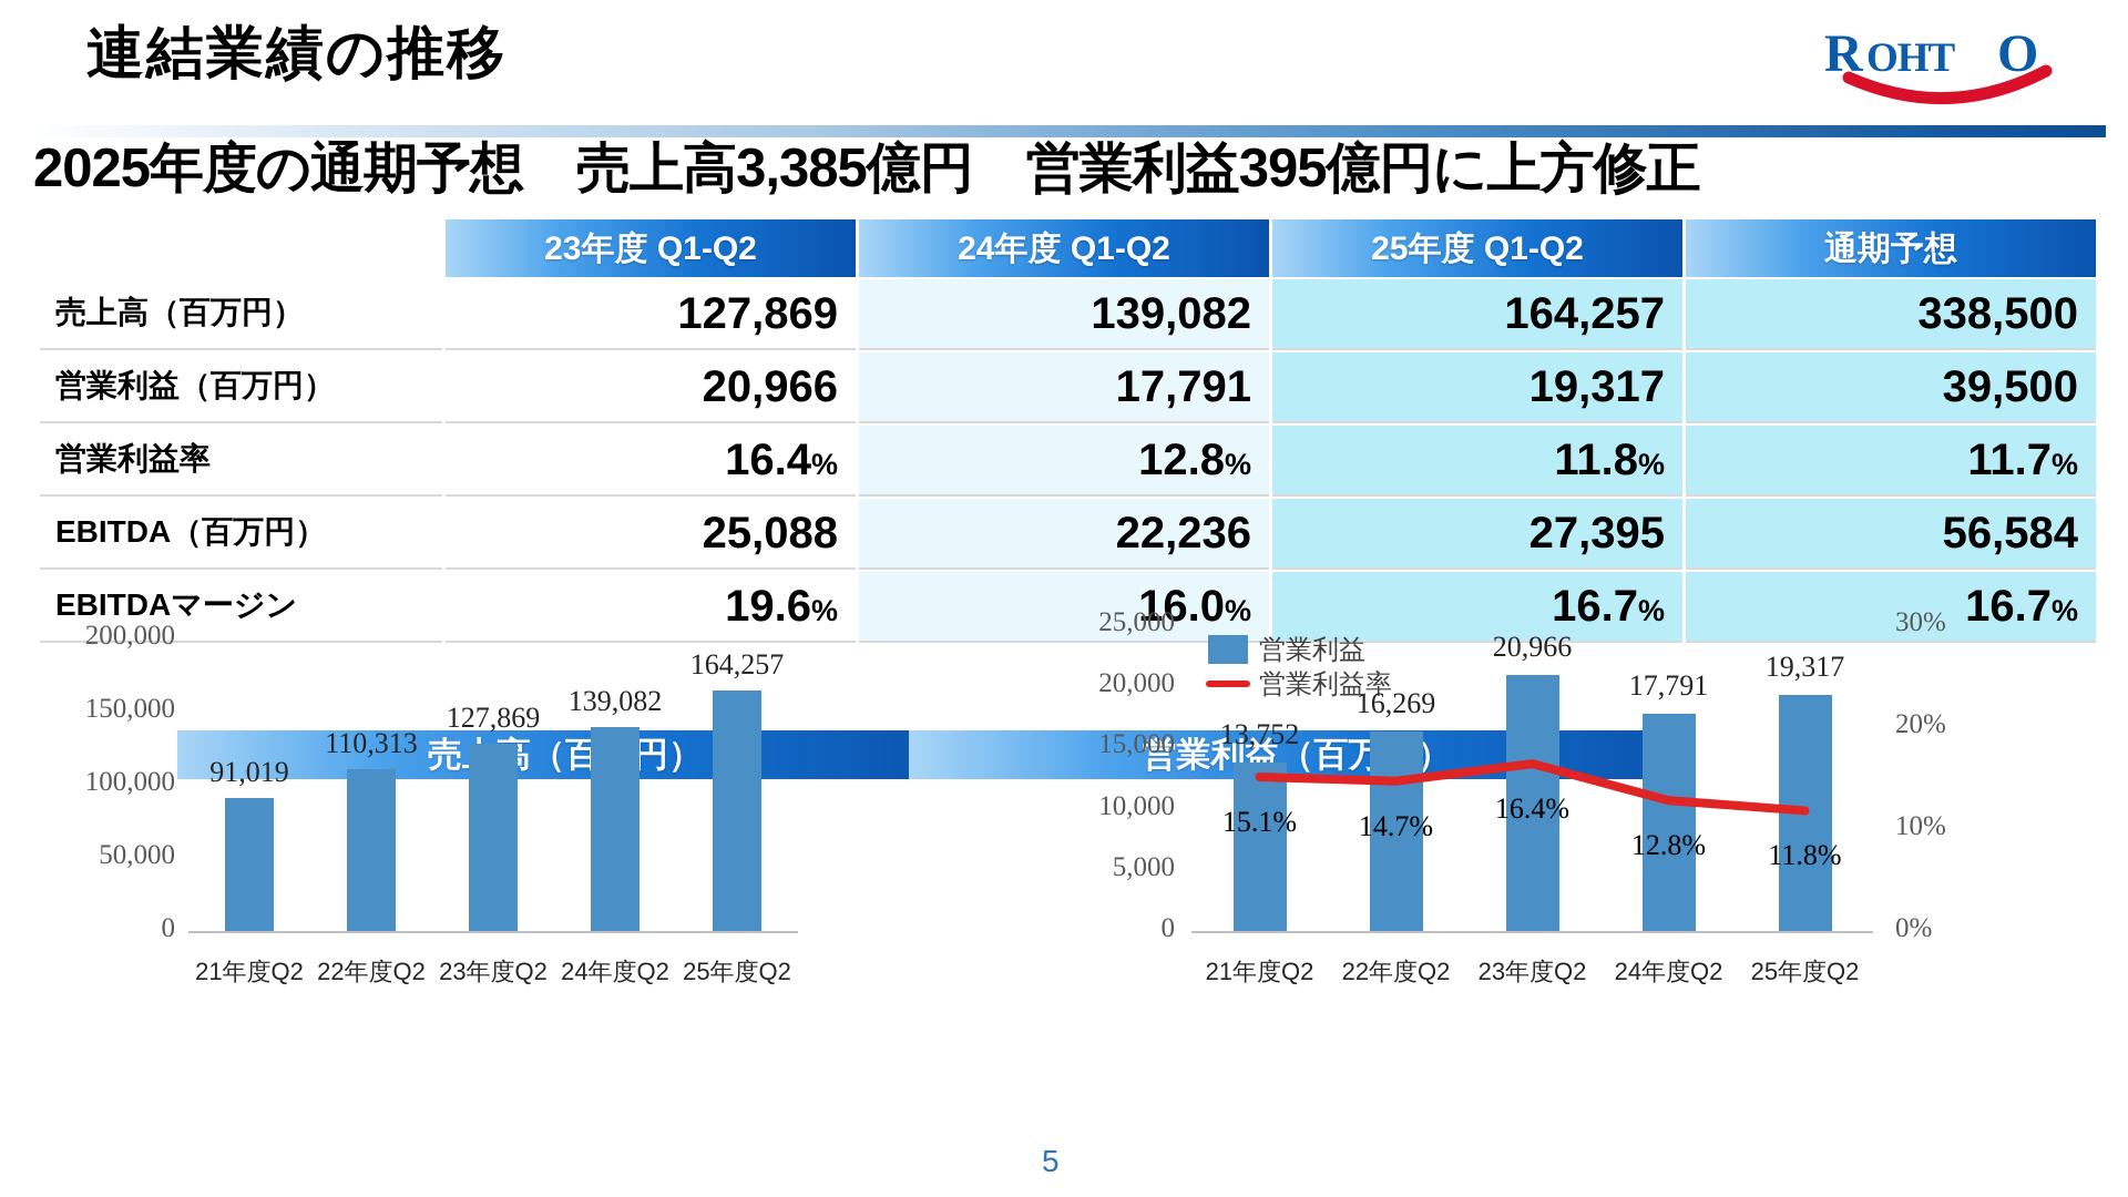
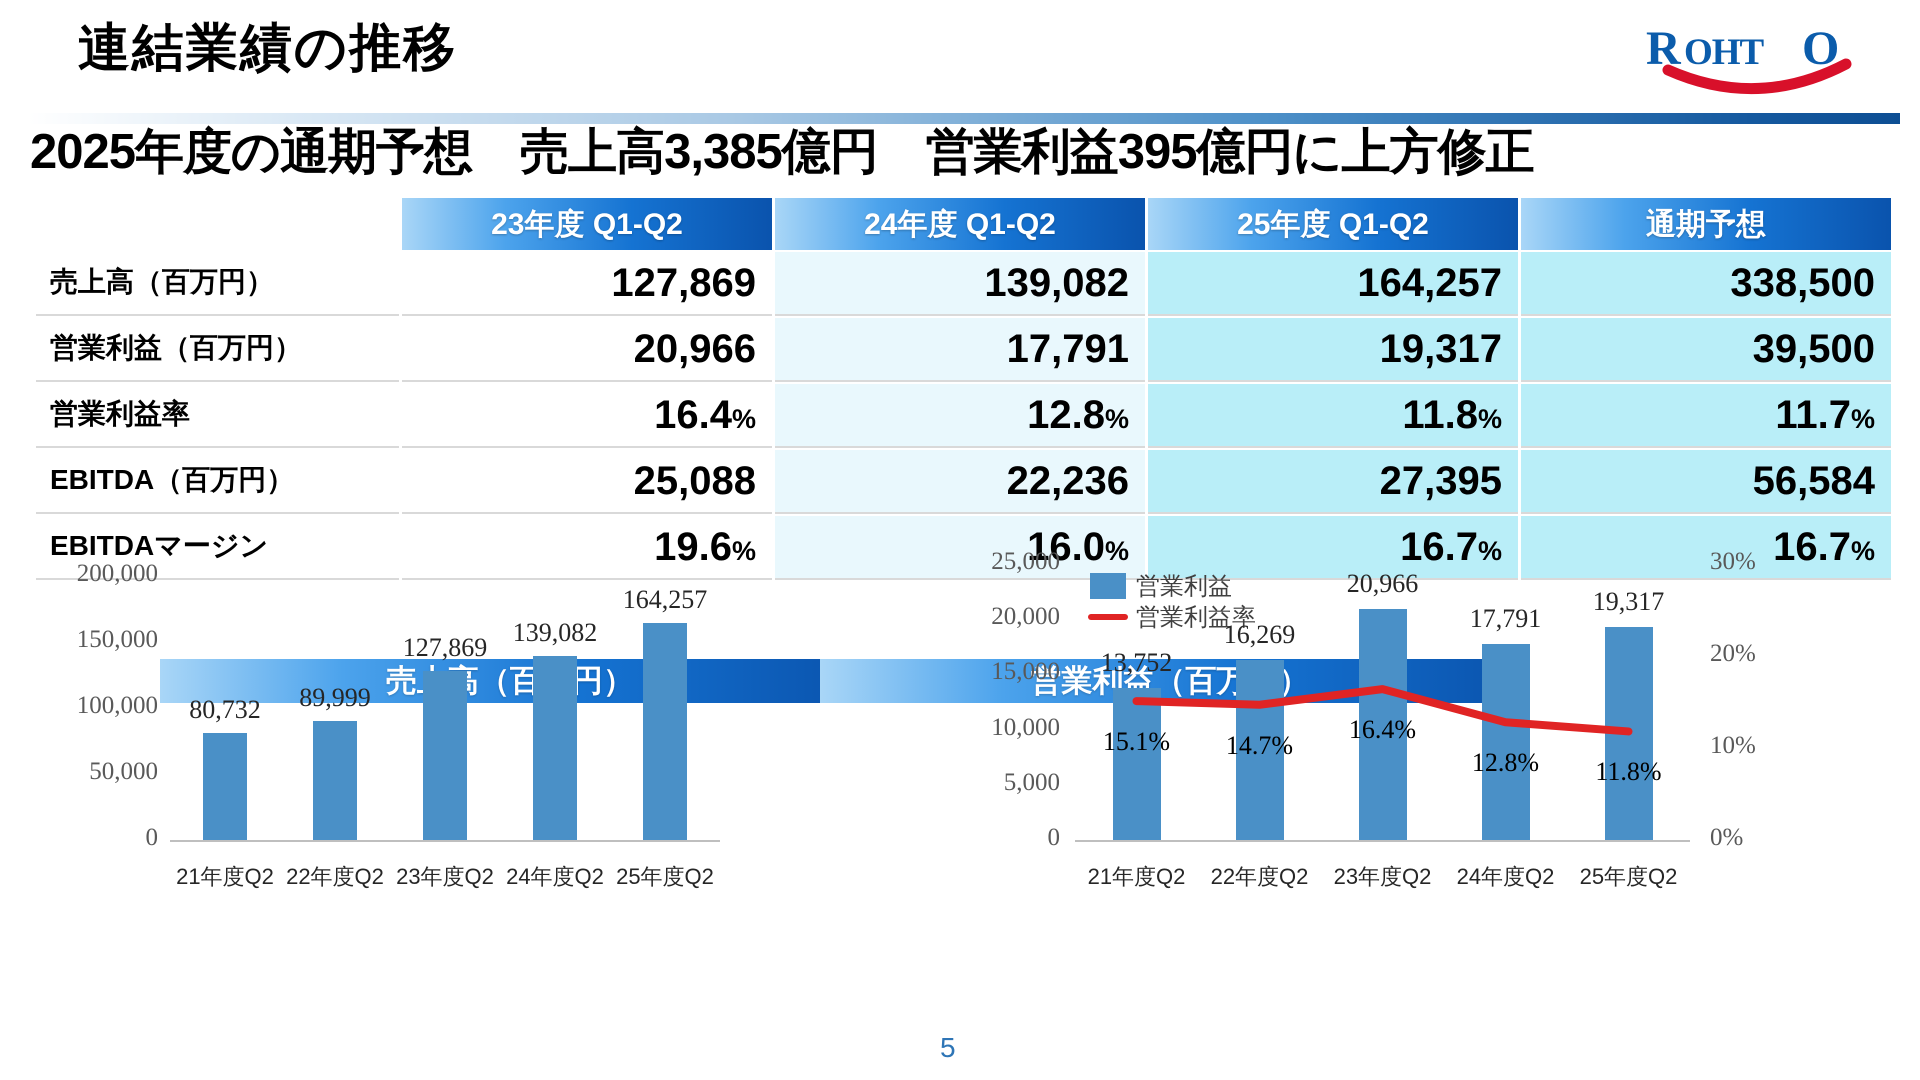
売上高（百万円）/21年度Q2: 91,019 -> 80,732
売上高（百万円）/22年度Q2: 110,313 -> 89,999
